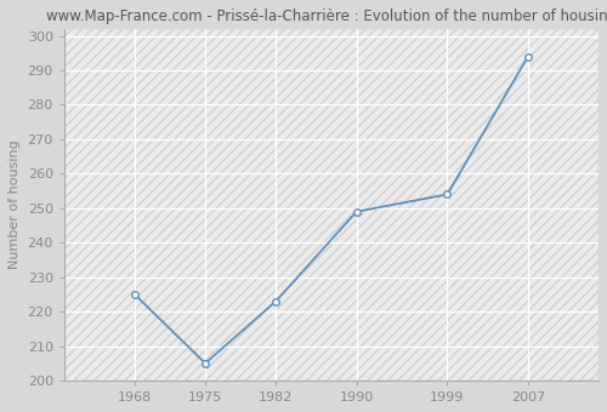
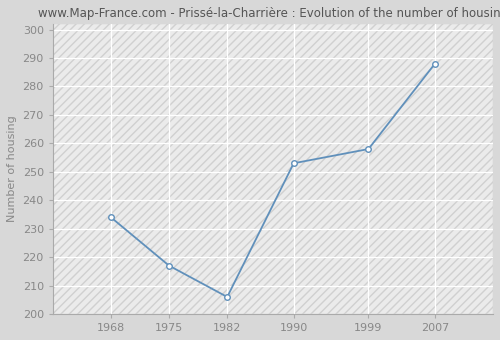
1968: 225 -> 234
1975: 205 -> 217
1982: 223 -> 206
1990: 249 -> 253
1999: 254 -> 258
2007: 294 -> 288
